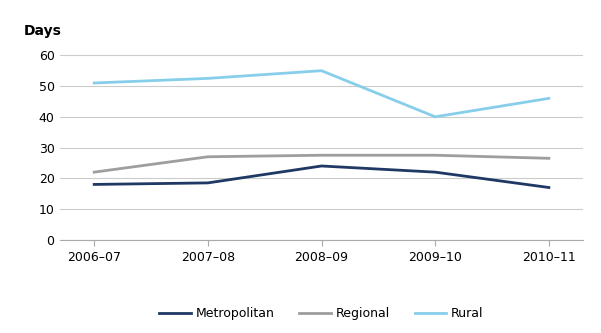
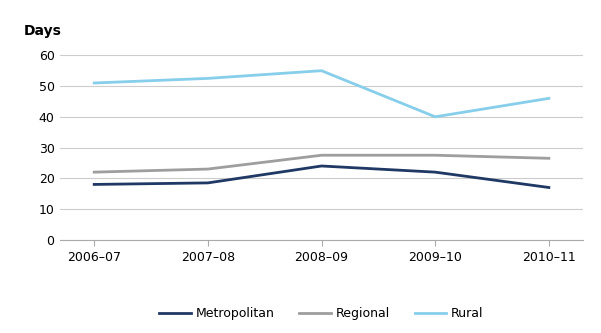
Regional/2007–08: 27.0 -> 23.0
